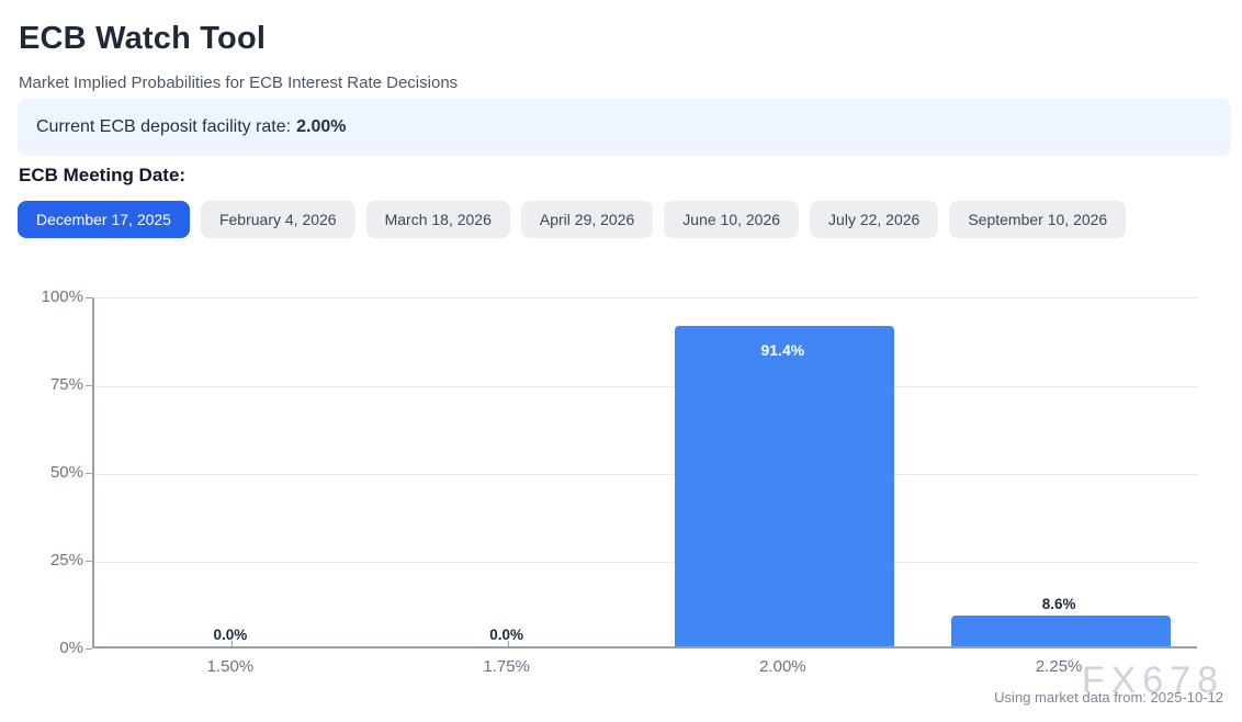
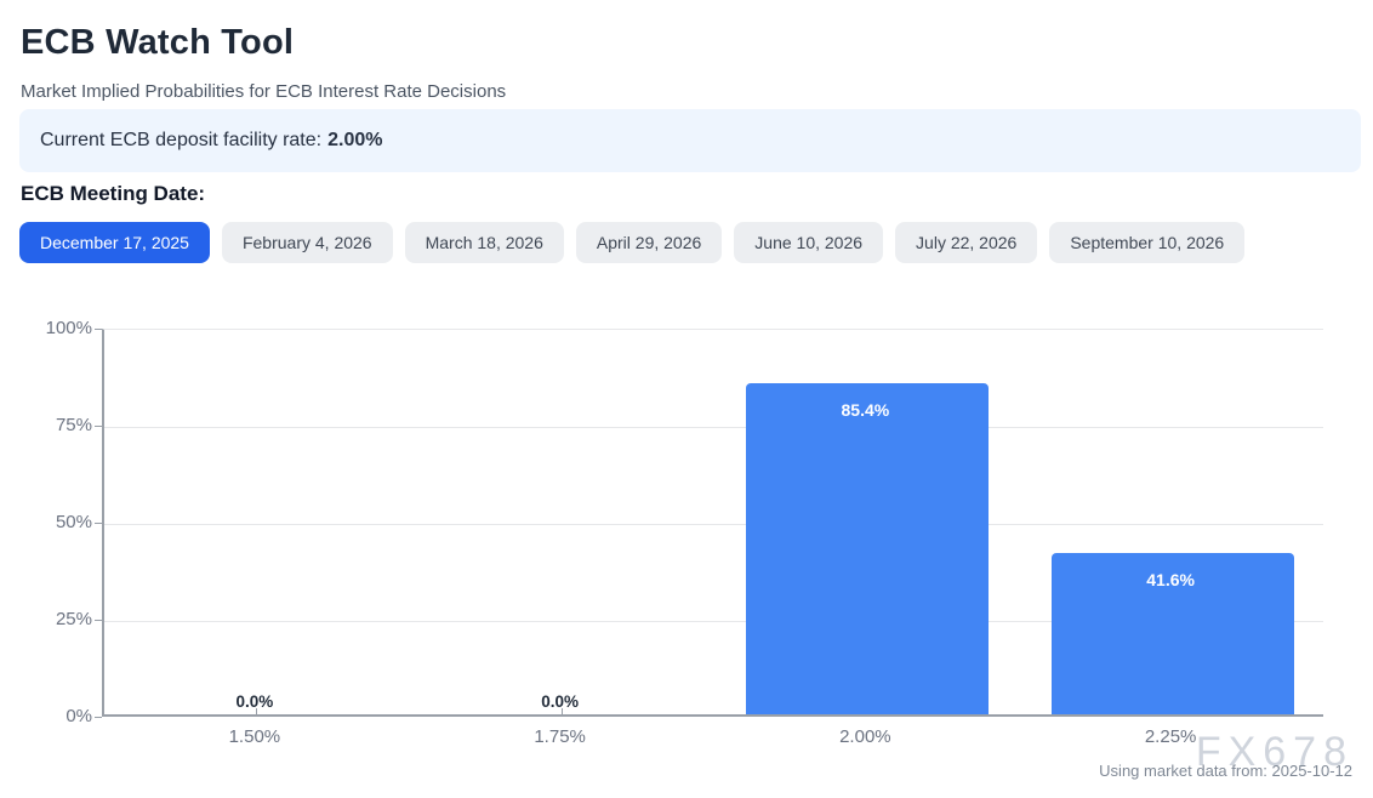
2.00%: 91.4% -> 85.4%
2.25%: 8.6% -> 41.6%
